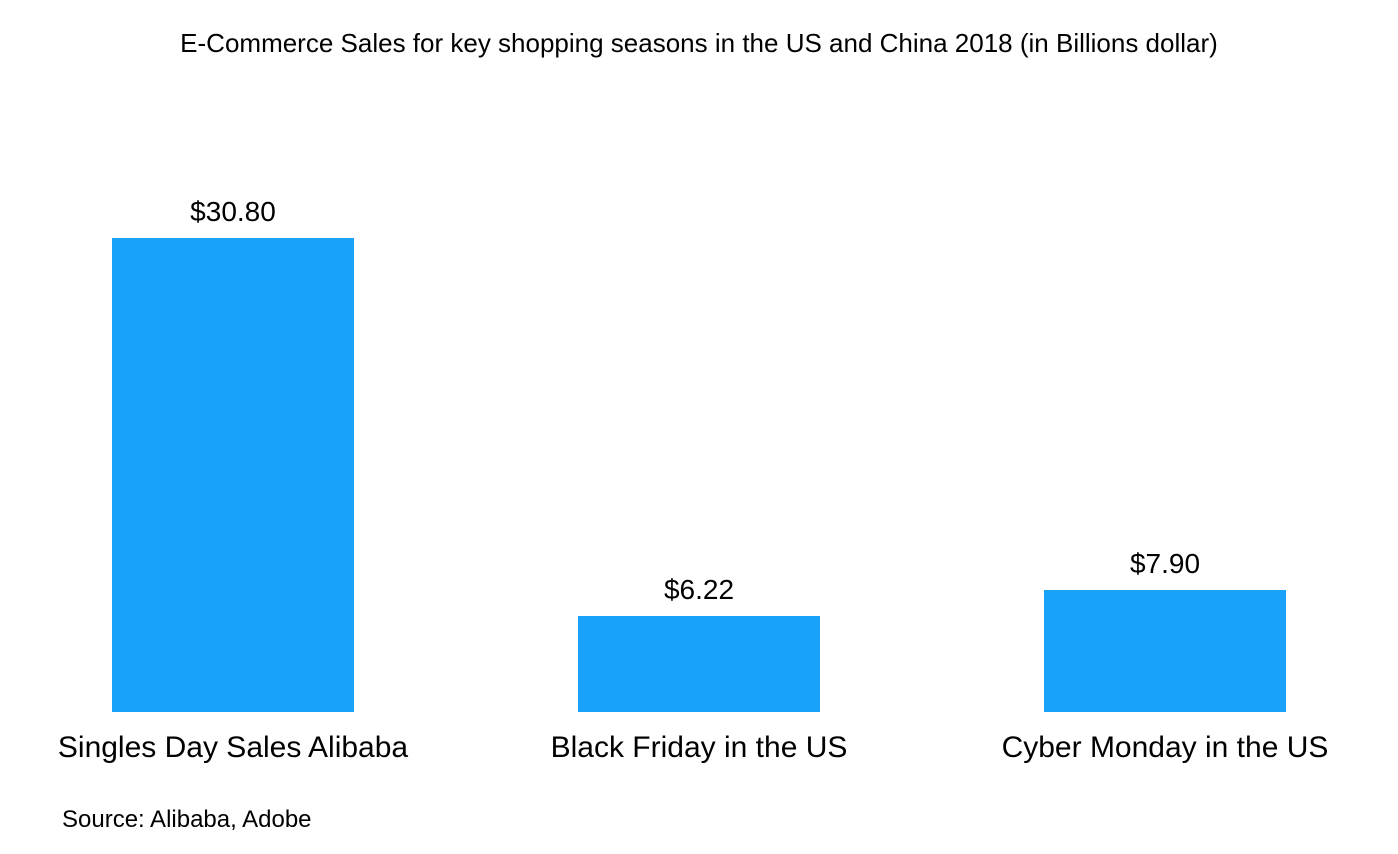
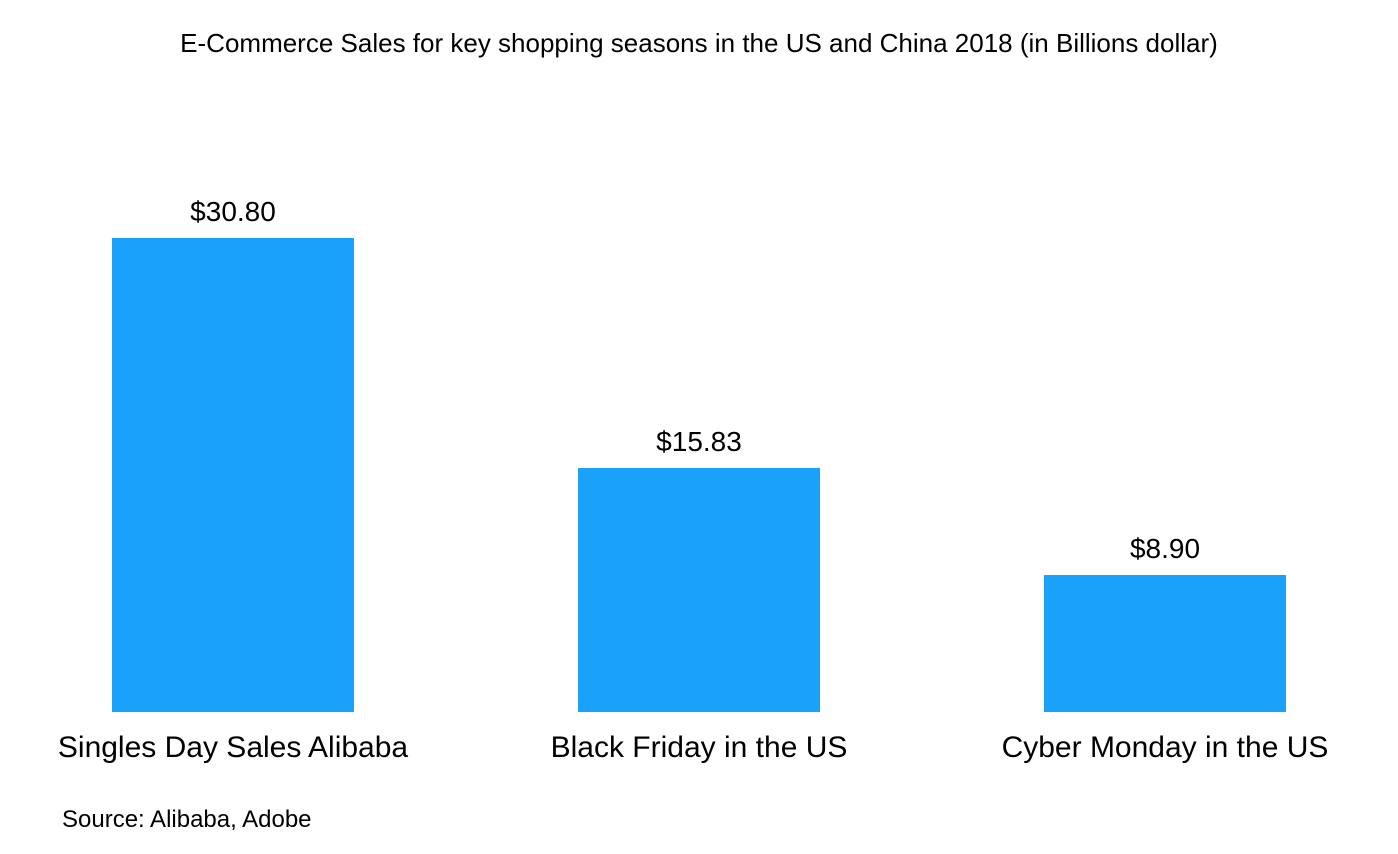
Black Friday in the US: $6.22 -> $15.83
Cyber Monday in the US: $7.90 -> $8.90
